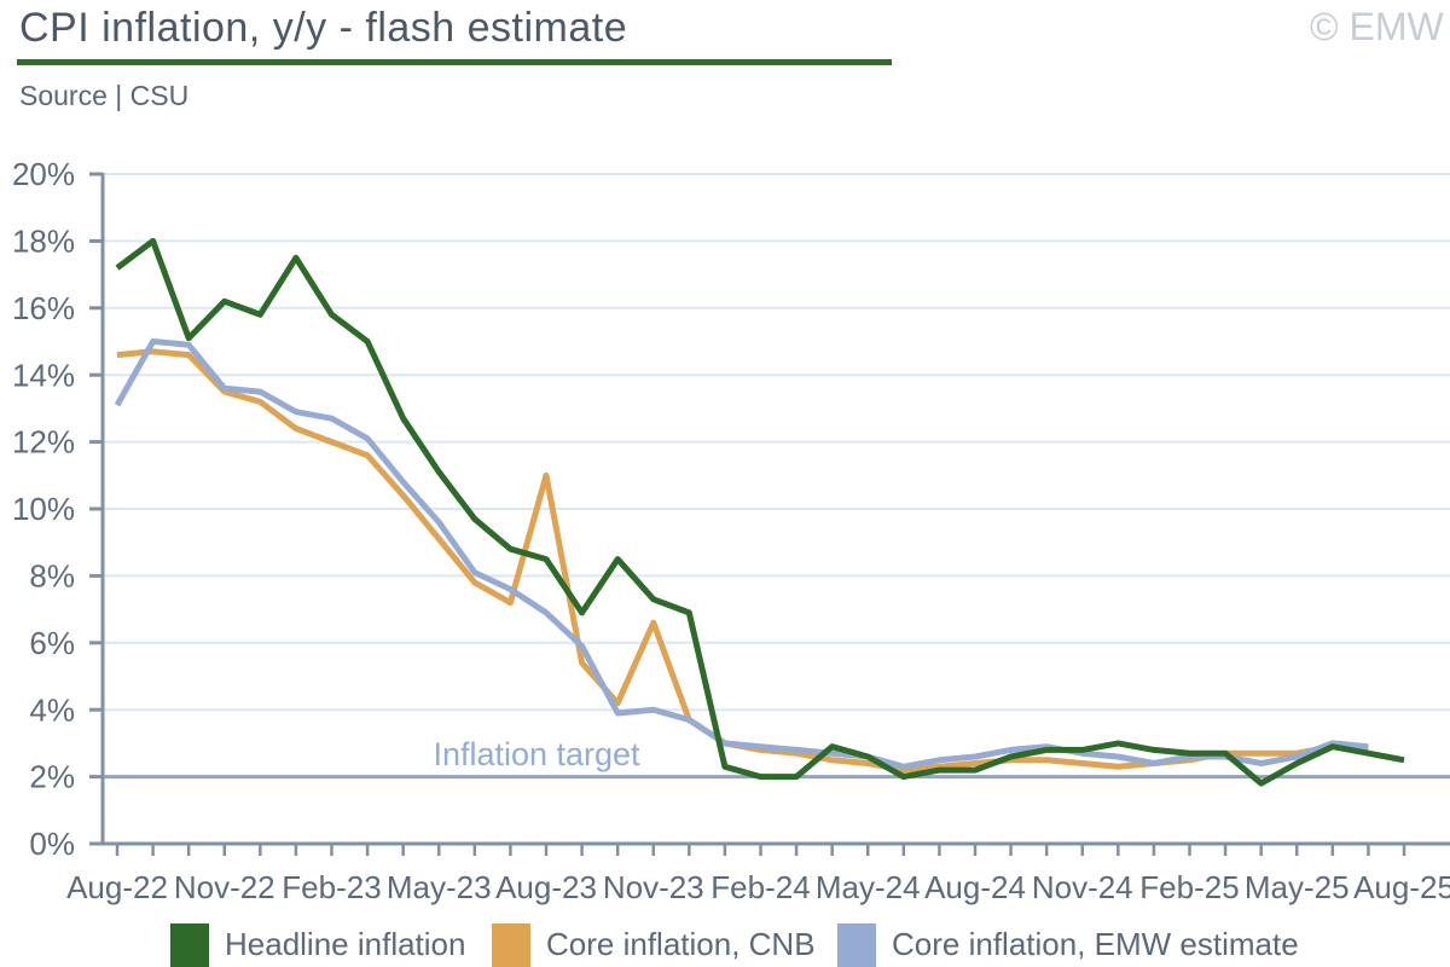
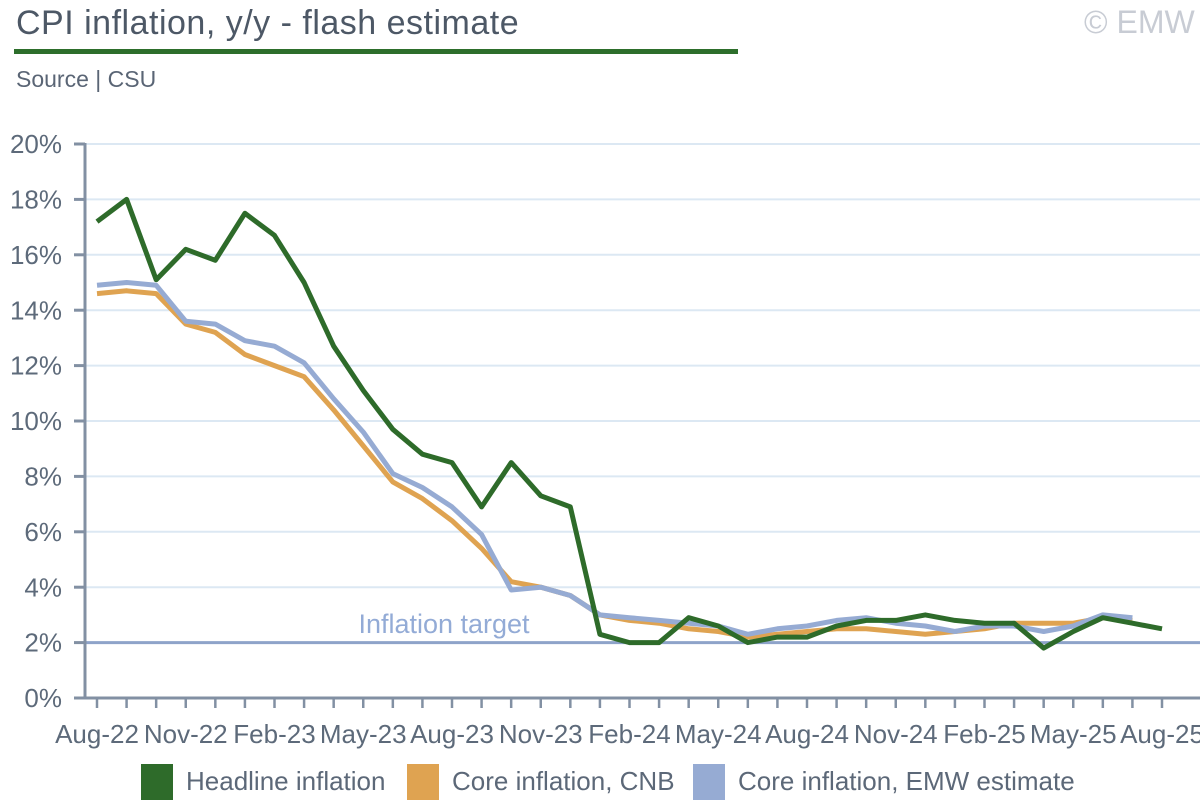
Core inflation, EMW estimate/Aug-22: 13.1% -> 14.9%
Headline inflation/Feb-23: 15.8% -> 16.7%
Core inflation, CNB/Aug-23: 11.0% -> 6.4%
Core inflation, CNB/Nov-23: 6.6% -> 4.0%
